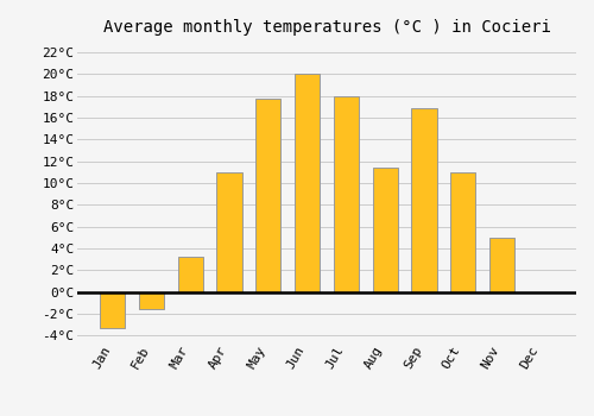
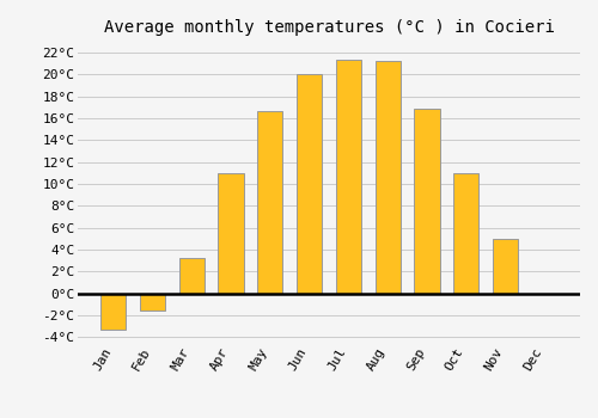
May: 17.8°C -> 16.7°C
Jul: 18.0°C -> 21.4°C
Aug: 11.4°C -> 21.2°C
